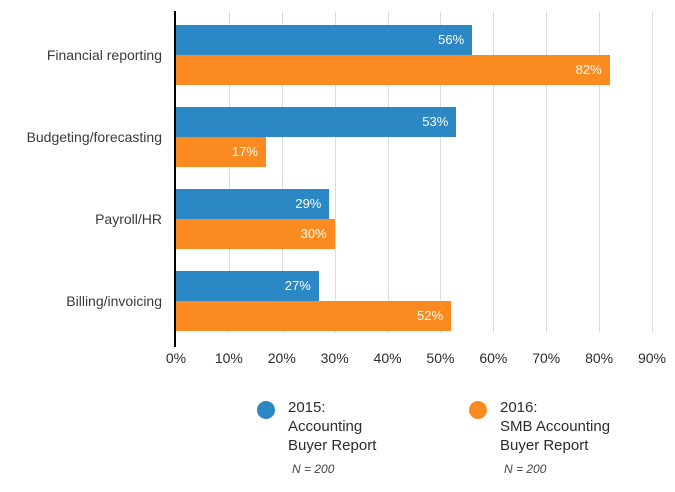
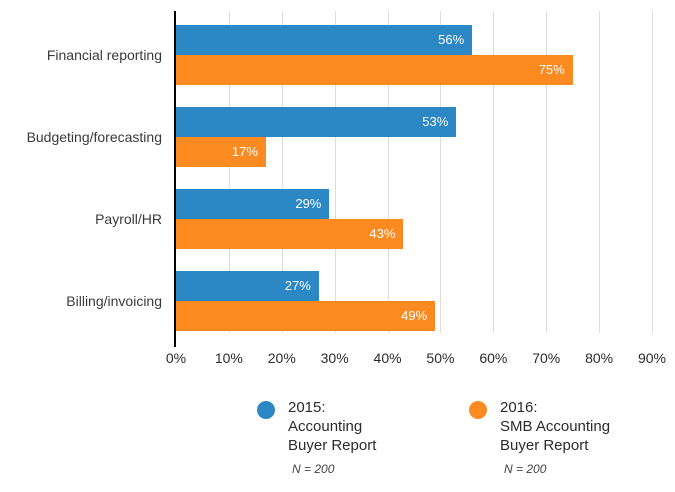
2016: SMB Accounting Buyer Report/Financial reporting: 82% -> 75%
2016: SMB Accounting Buyer Report/Payroll/HR: 30% -> 43%
2016: SMB Accounting Buyer Report/Billing/invoicing: 52% -> 49%
